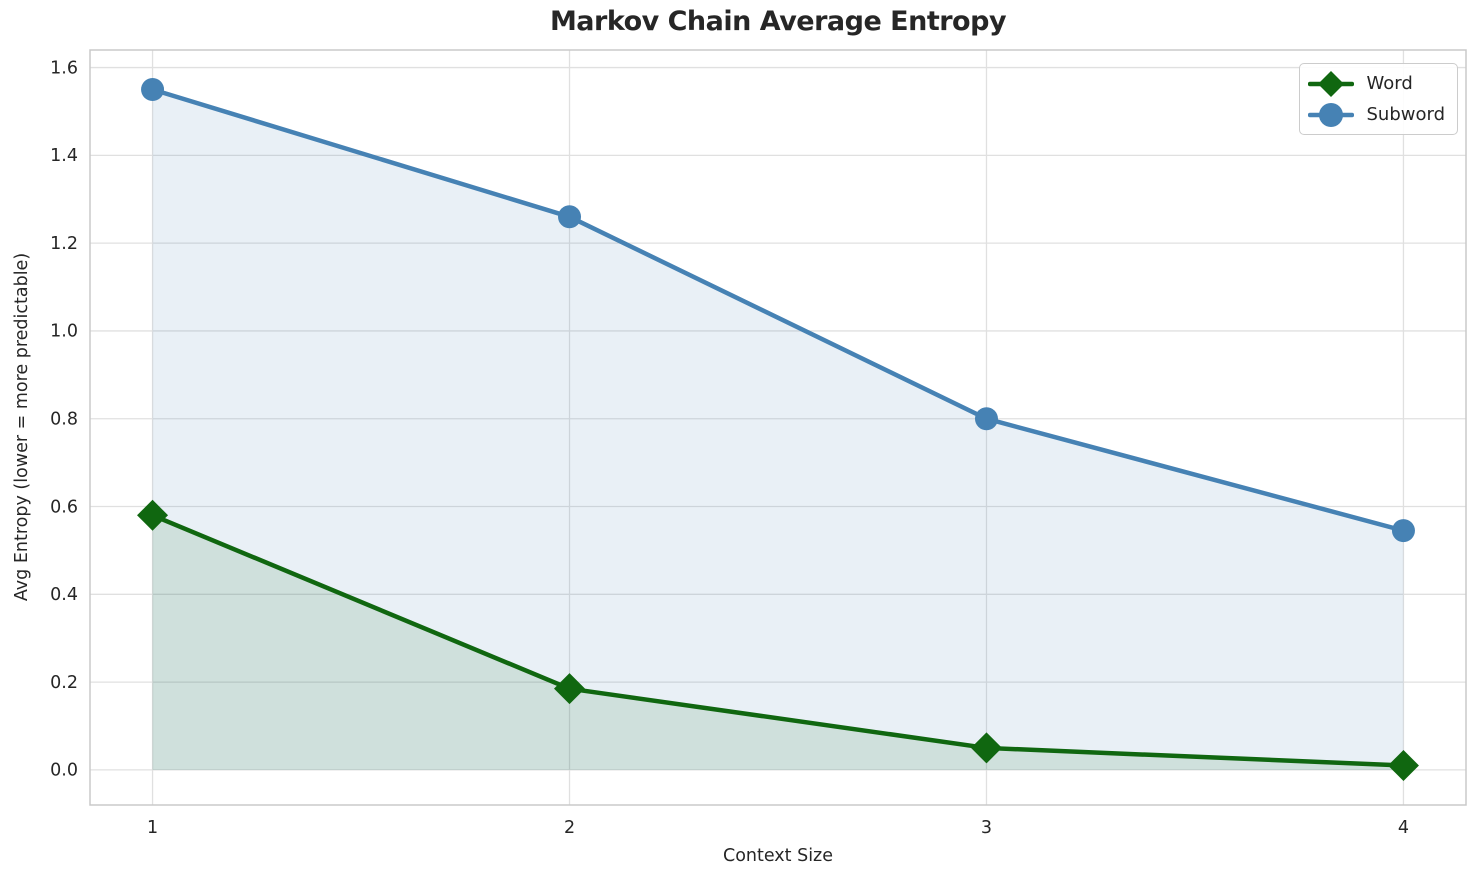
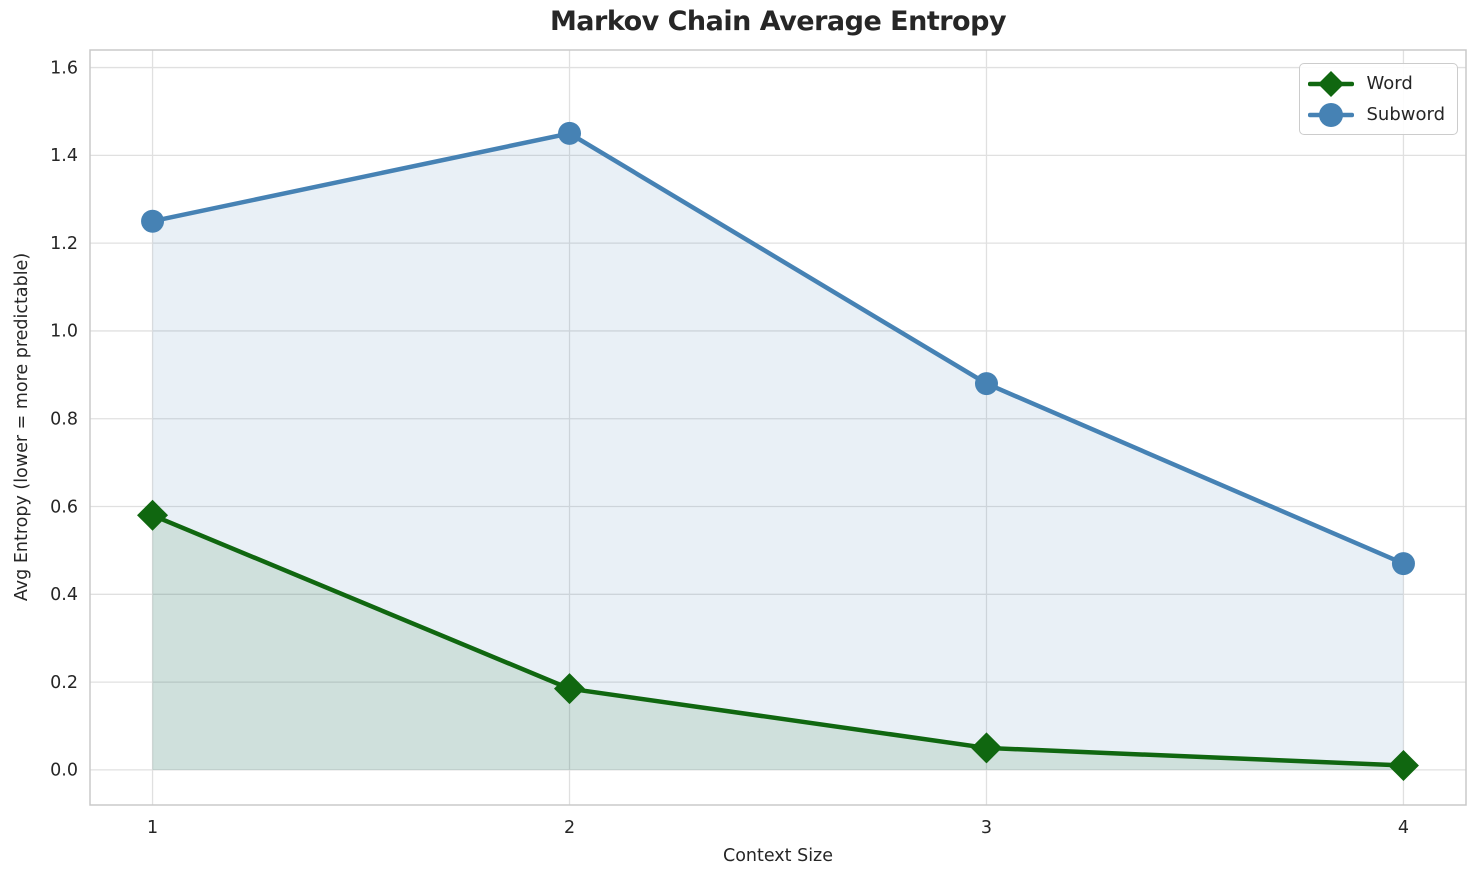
Subword/1: 1.55 -> 1.25
Subword/2: 1.26 -> 1.45
Subword/3: 0.80 -> 0.88
Subword/4: 0.55 -> 0.47
